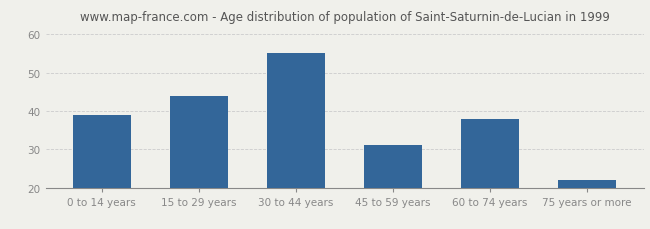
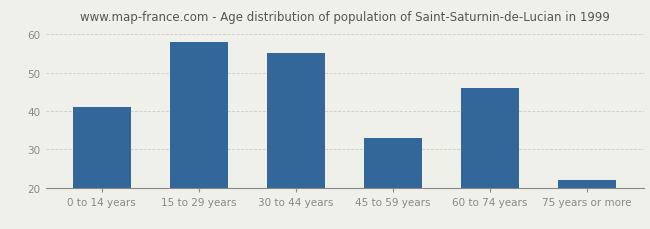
0 to 14 years: 39 -> 41
15 to 29 years: 44 -> 58
45 to 59 years: 31 -> 33
60 to 74 years: 38 -> 46
